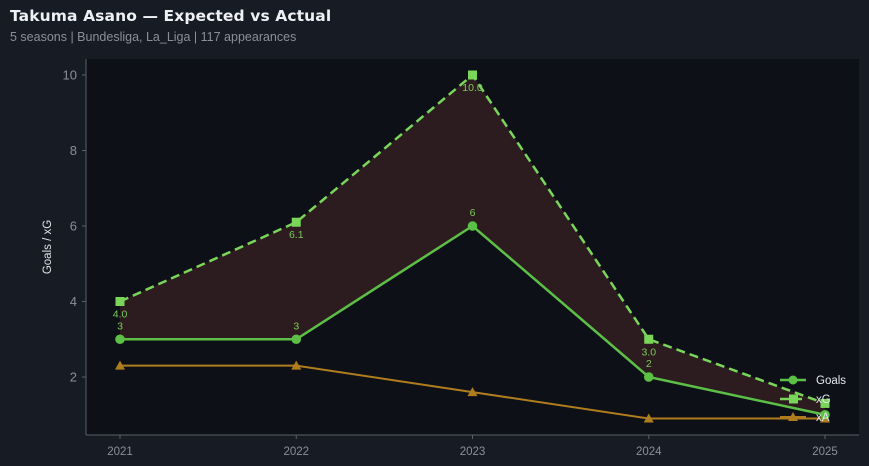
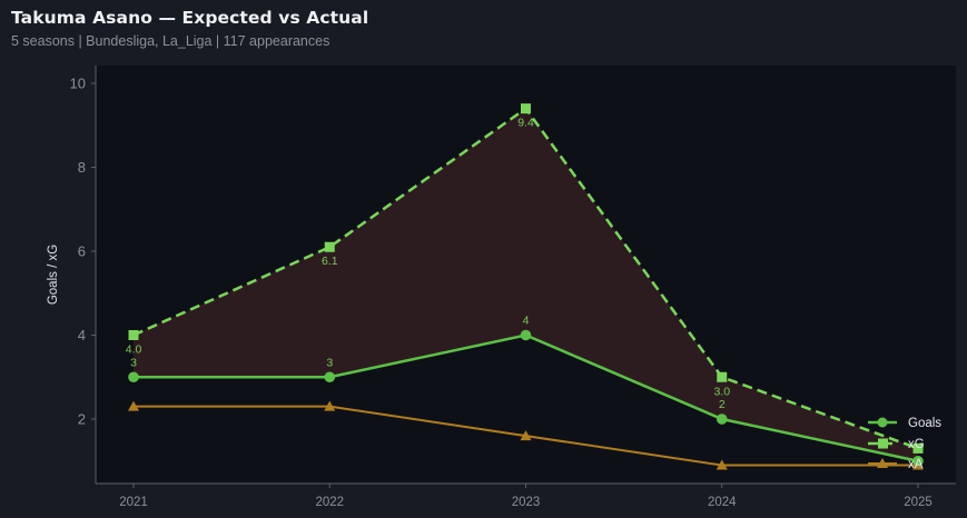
Goals/2023: 6 -> 4
xG/2023: 10.0 -> 9.4
